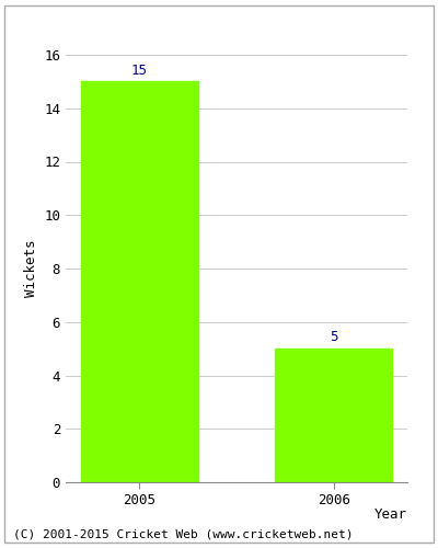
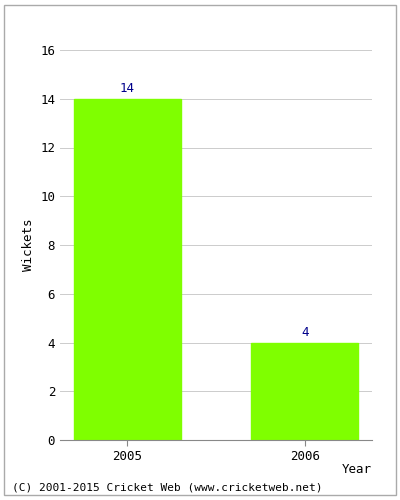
2005: 15 -> 14
2006: 5 -> 4
